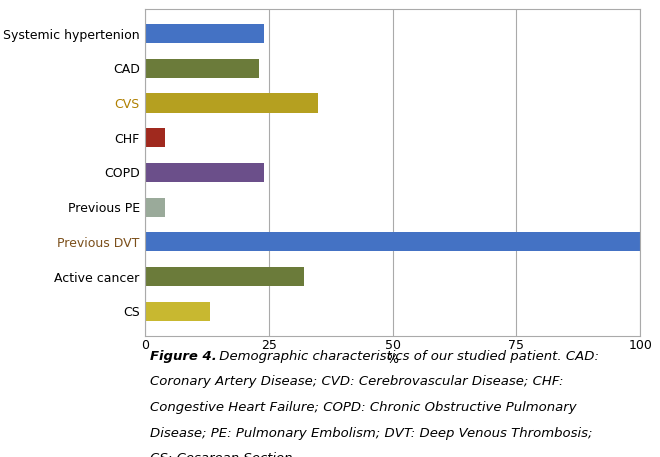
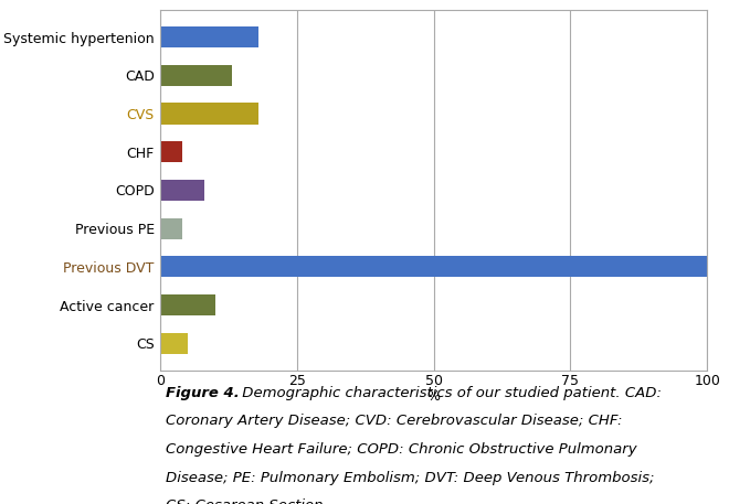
Systemic hypertenion: 24 -> 18
CAD: 23 -> 13
CVS: 35 -> 18
COPD: 24 -> 8
Active cancer: 32 -> 10
CS: 13 -> 5
